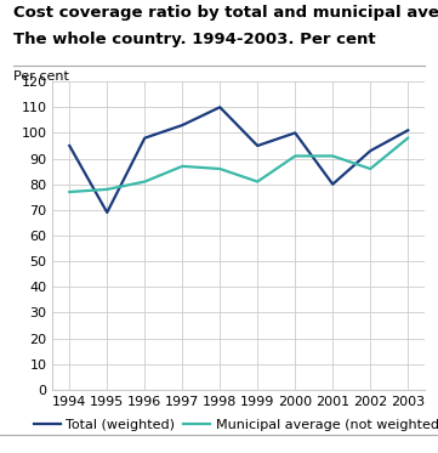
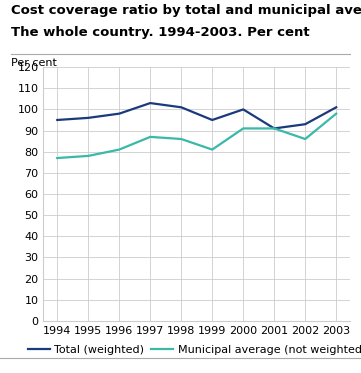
Total (weighted)/1995: 69 -> 96
Total (weighted)/1998: 110 -> 101
Total (weighted)/2001: 80 -> 91
